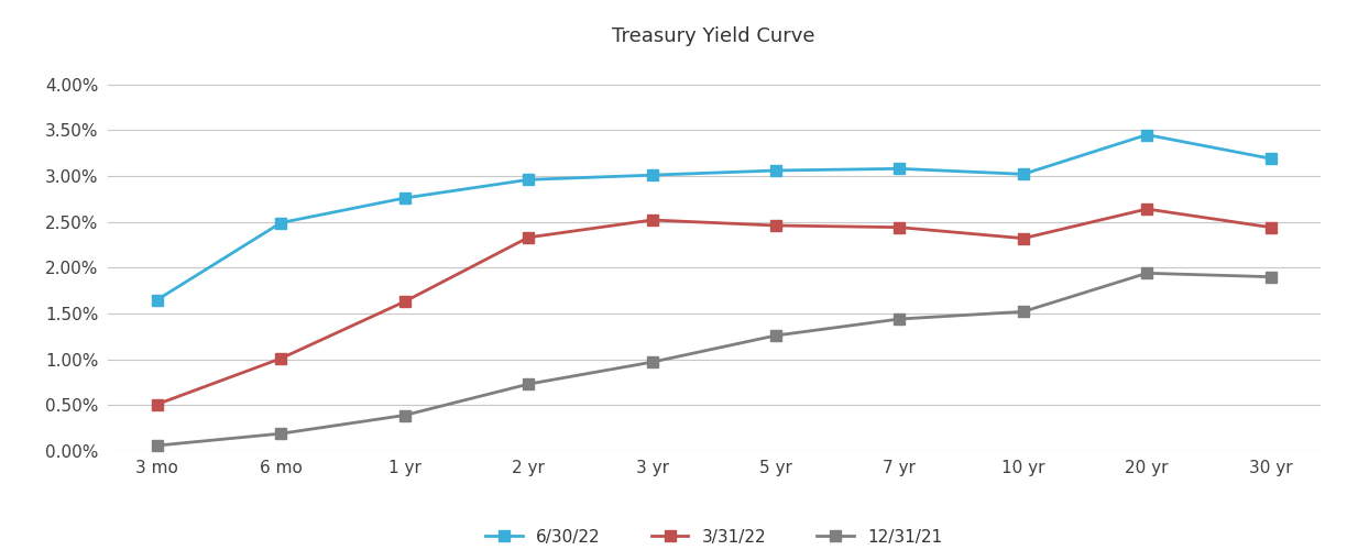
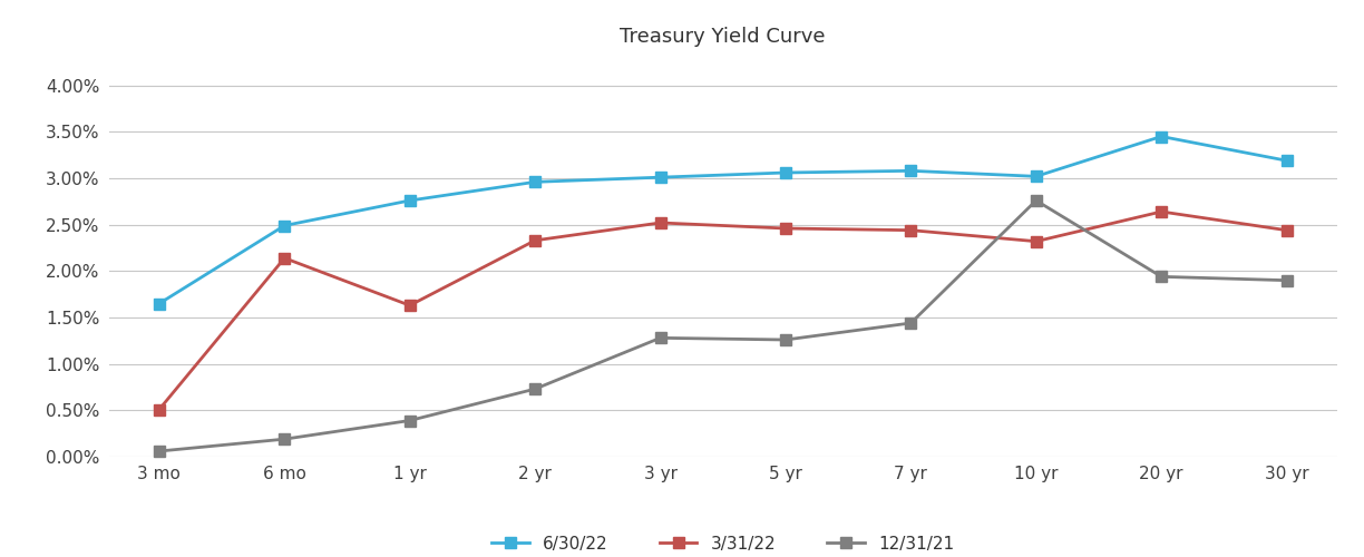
3/31/22/6 mo: 1.01% -> 2.14%
12/31/21/3 yr: 0.97% -> 1.28%
12/31/21/10 yr: 1.52% -> 2.76%
